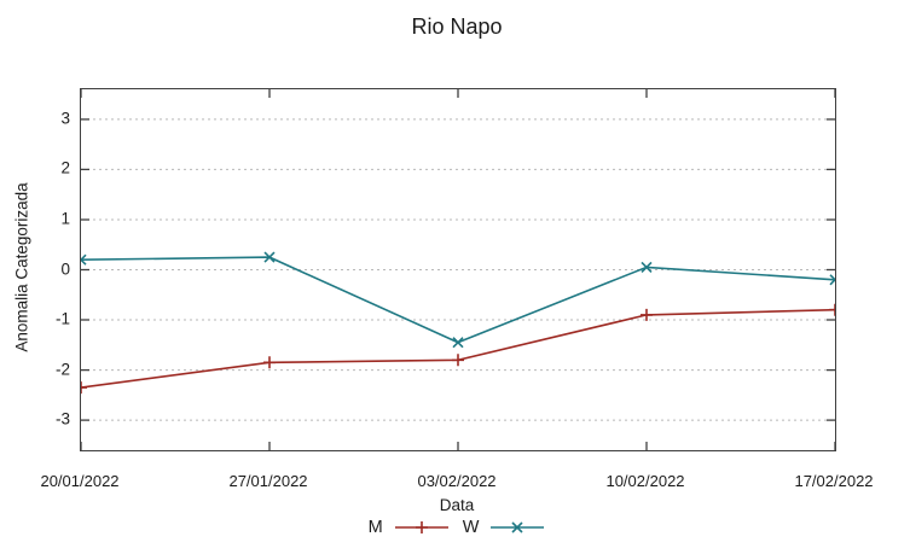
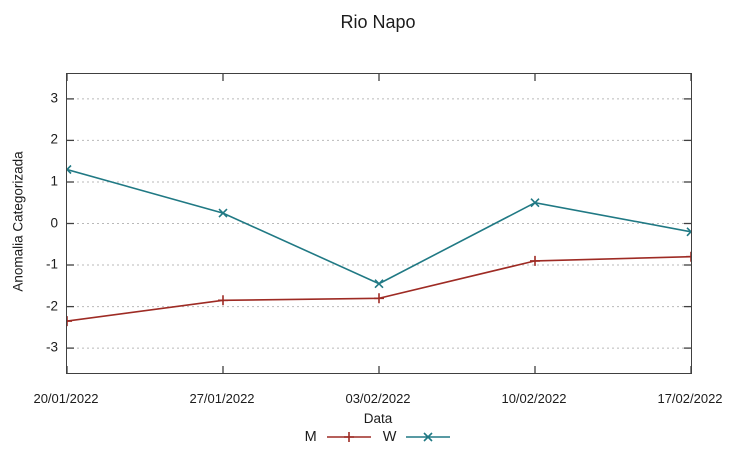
W/20/01/2022: 0.2 -> 1.3
W/10/02/2022: 0.1 -> 0.5
